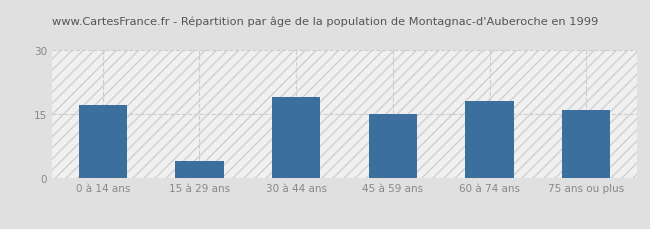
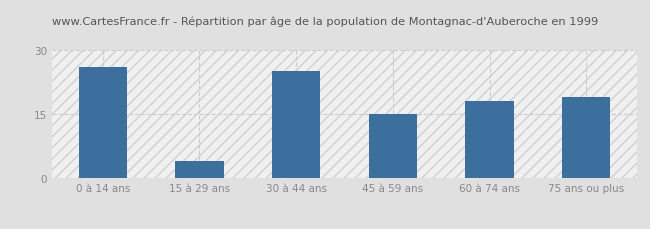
0 à 14 ans: 17 -> 26
30 à 44 ans: 19 -> 25
75 ans ou plus: 16 -> 19
